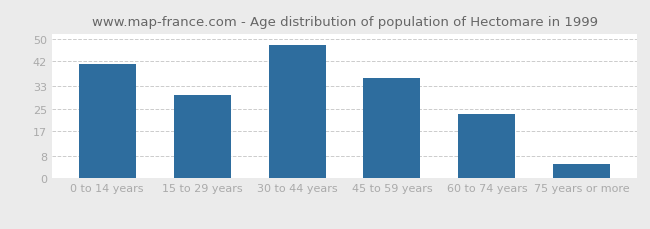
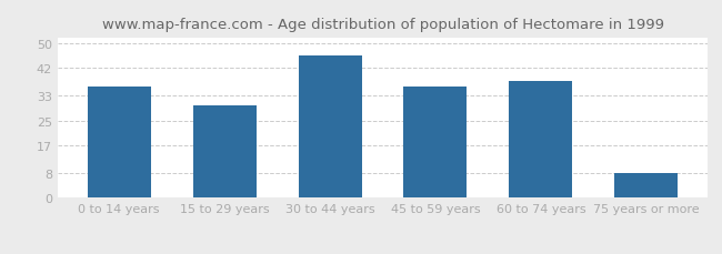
0 to 14 years: 41 -> 36
30 to 44 years: 48 -> 46
60 to 74 years: 23 -> 38
75 years or more: 5 -> 8
